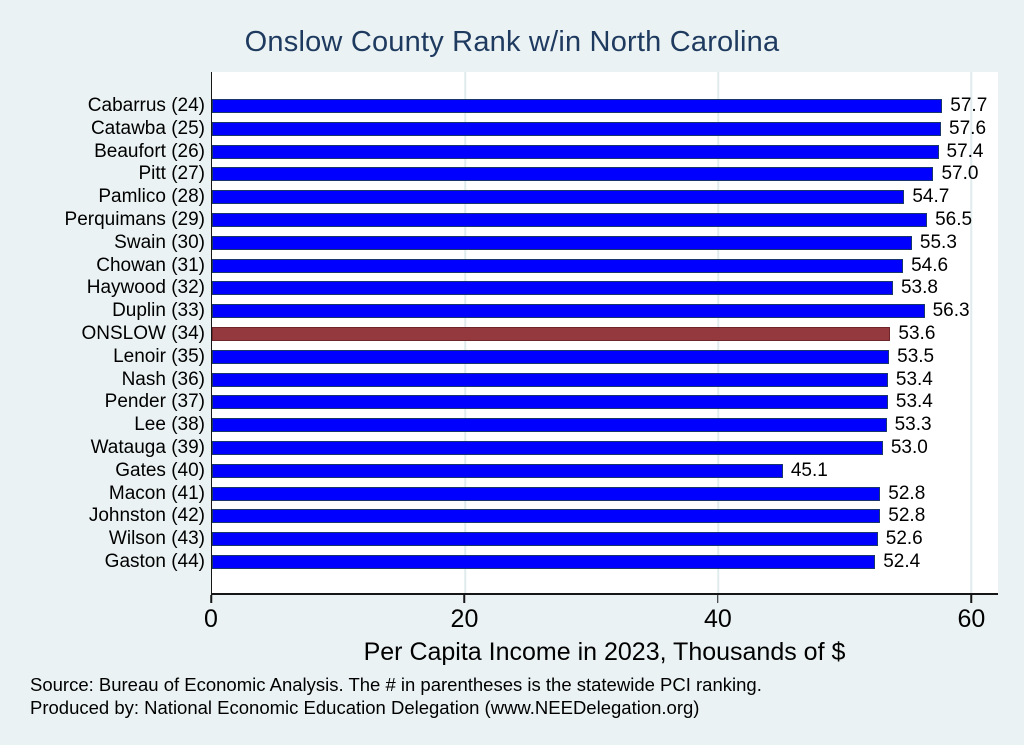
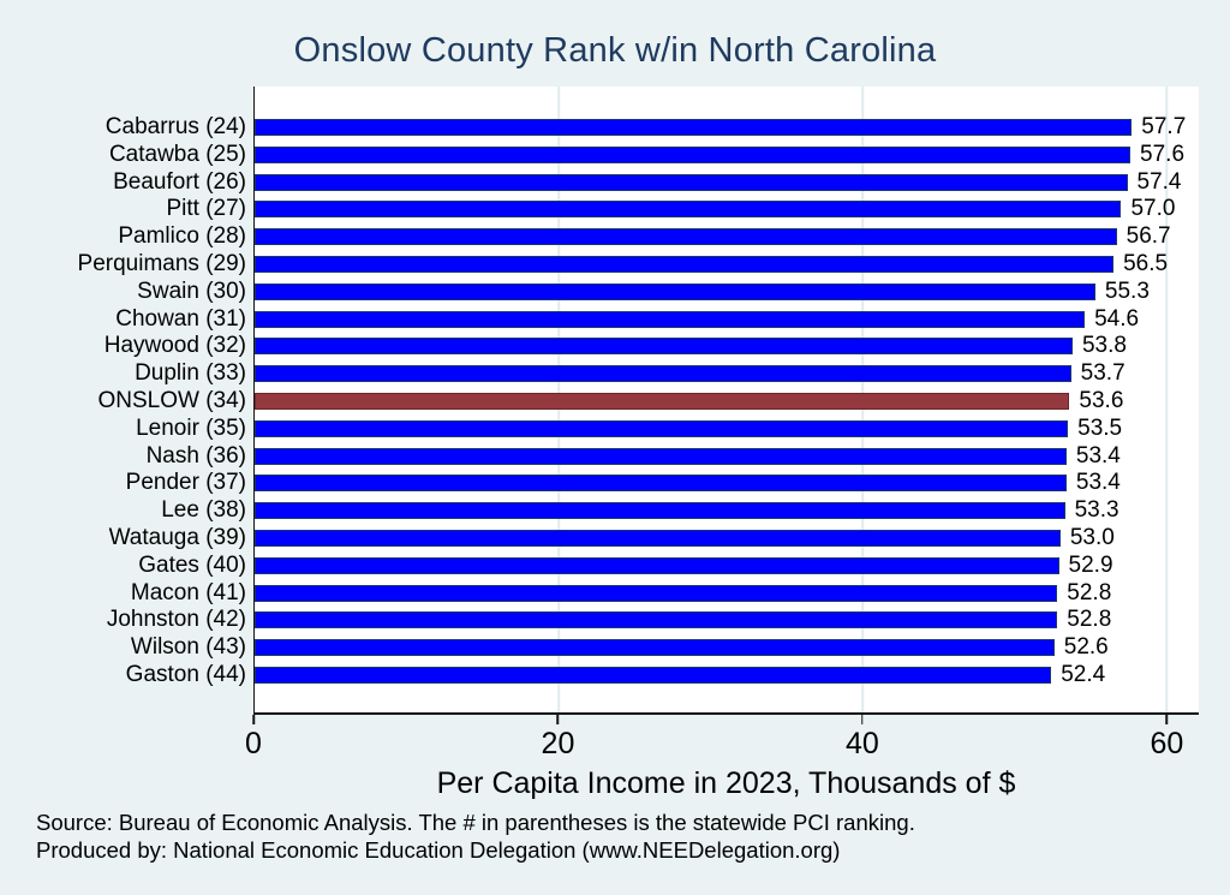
Pamlico (28): 54.7 -> 56.7
Duplin (33): 56.3 -> 53.7
Gates (40): 45.1 -> 52.9
